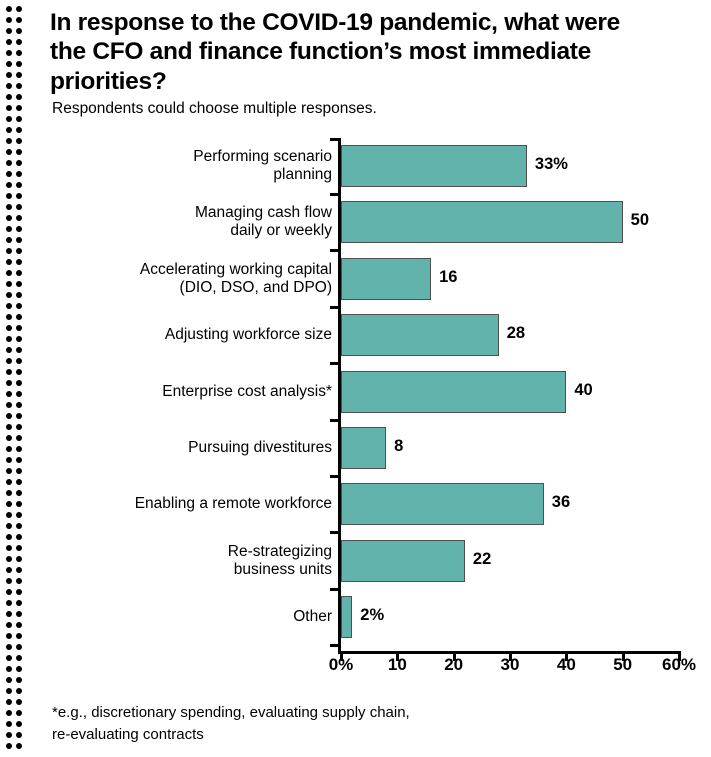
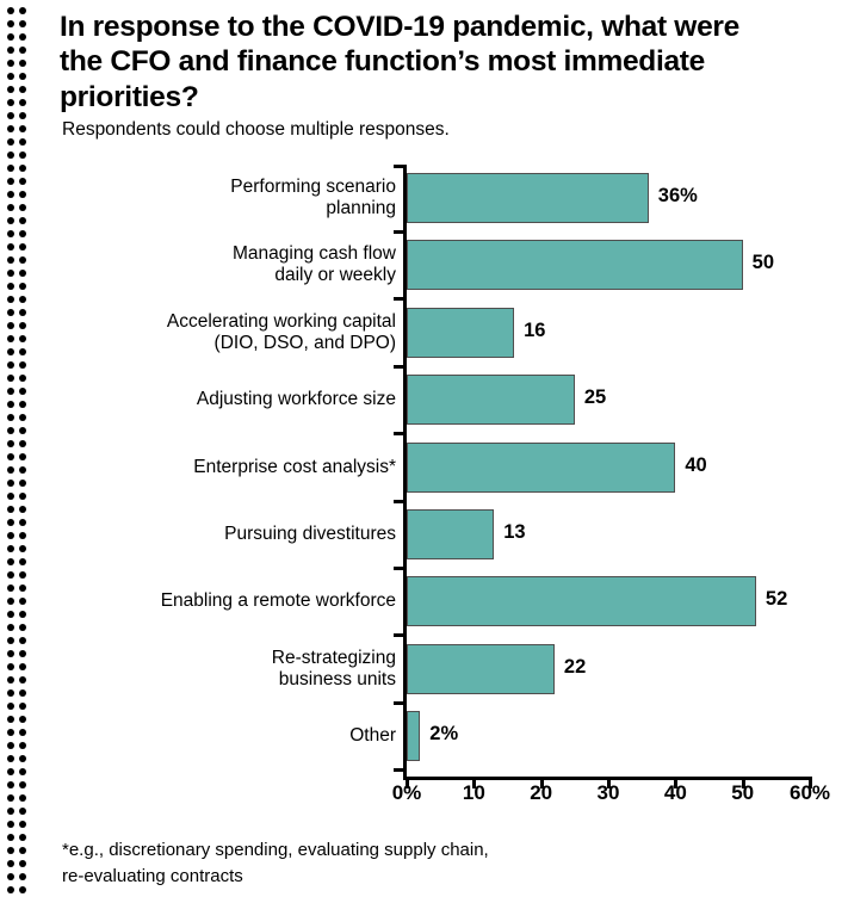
Performing scenario planning: 33% -> 36%
Adjusting workforce size: 28 -> 25
Pursuing divestitures: 8 -> 13
Enabling a remote workforce: 36 -> 52
